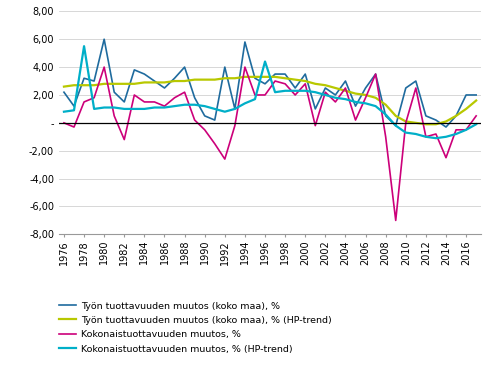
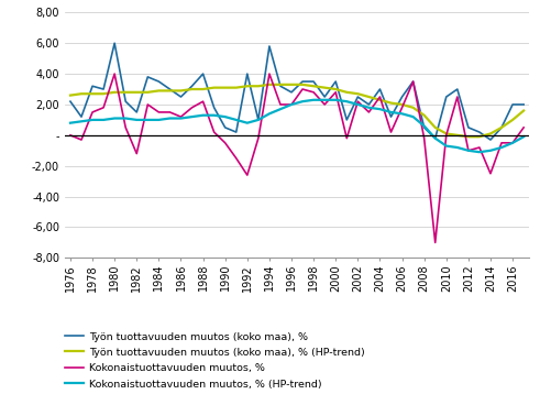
Kokonaistuottavuuden muutos, % (HP-trend)/1978: 5,5 -> 1,0
Kokonaistuottavuuden muutos, % (HP-trend)/1996: 4,4 -> 2,0
Kokonaistuottavuuden muutos, %/2008: -1,0 -> -0,2
